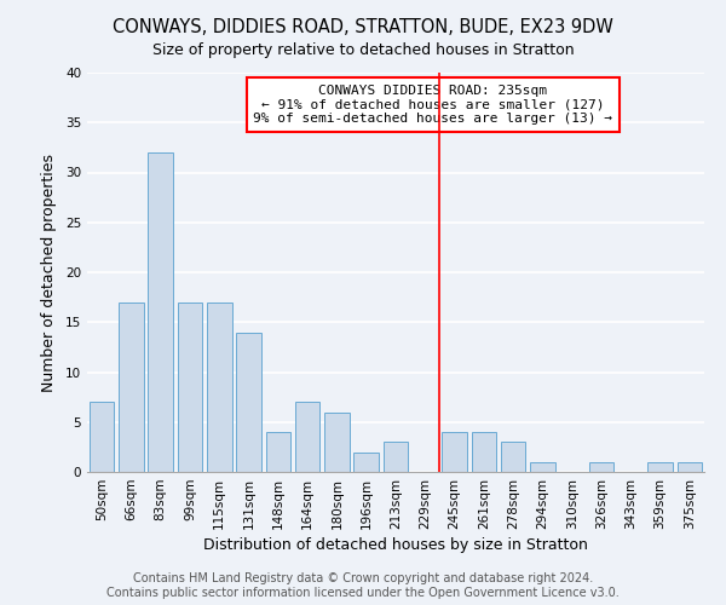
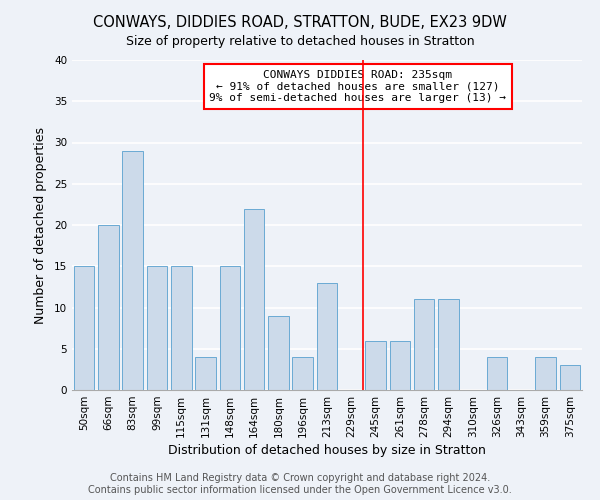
50sqm: 7 -> 15
66sqm: 17 -> 20
83sqm: 32 -> 29
99sqm: 17 -> 15
115sqm: 17 -> 15
131sqm: 14 -> 4
148sqm: 4 -> 15
164sqm: 7 -> 22
180sqm: 6 -> 9
196sqm: 2 -> 4
213sqm: 3 -> 13
245sqm: 4 -> 6
261sqm: 4 -> 6
278sqm: 3 -> 11
294sqm: 1 -> 11
326sqm: 1 -> 4
359sqm: 1 -> 4
375sqm: 1 -> 3
